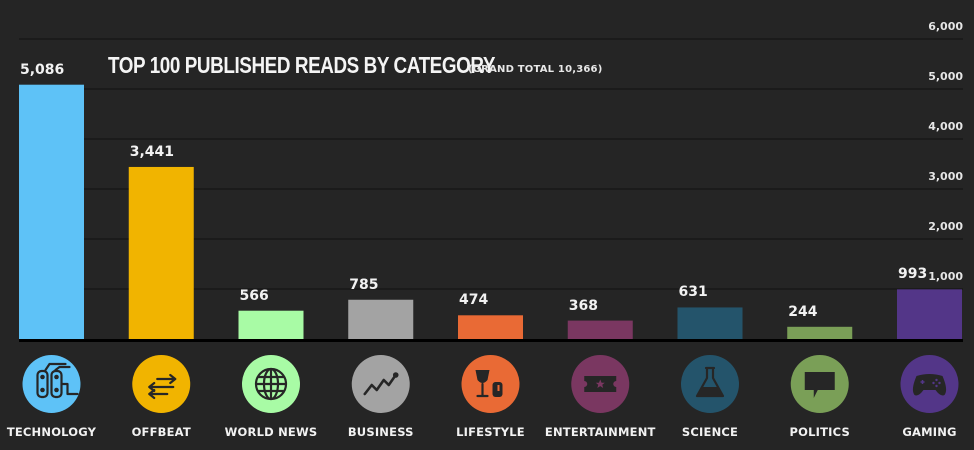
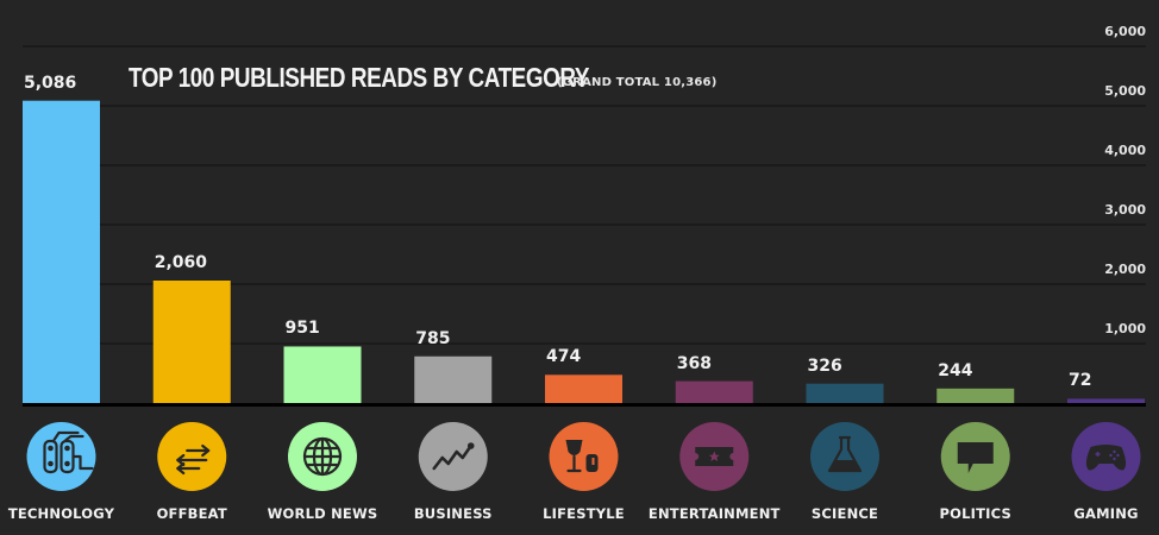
OFFBEAT: 3,441 -> 2,060
WORLD NEWS: 566 -> 951
SCIENCE: 631 -> 326
GAMING: 993 -> 72
